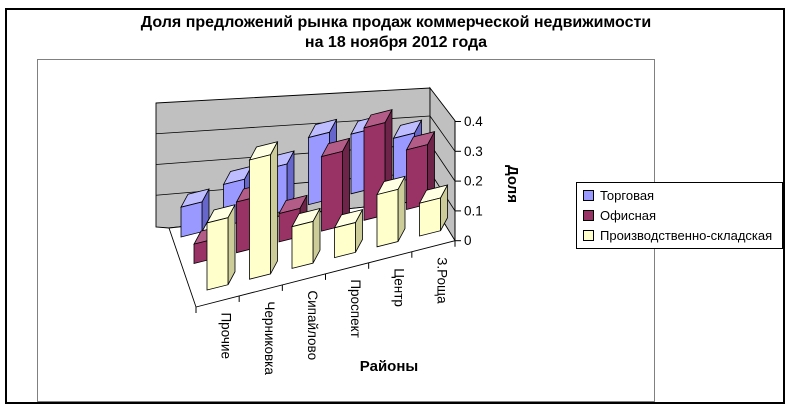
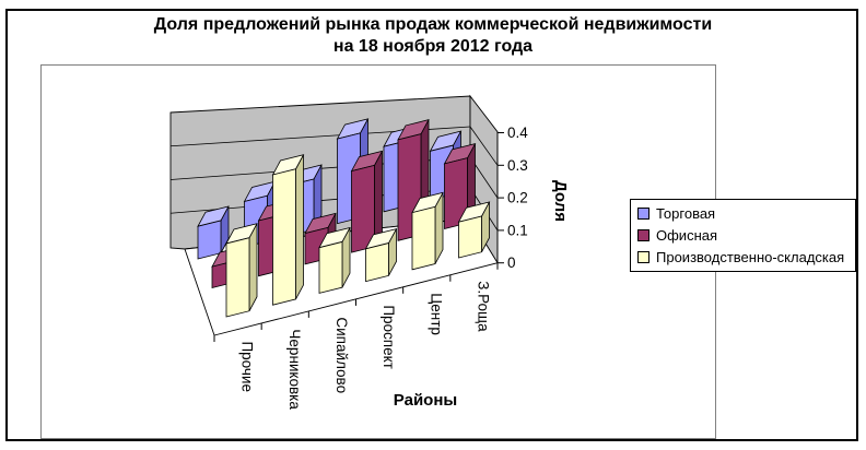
Торговая/Проспект: 0.23 -> 0.26
